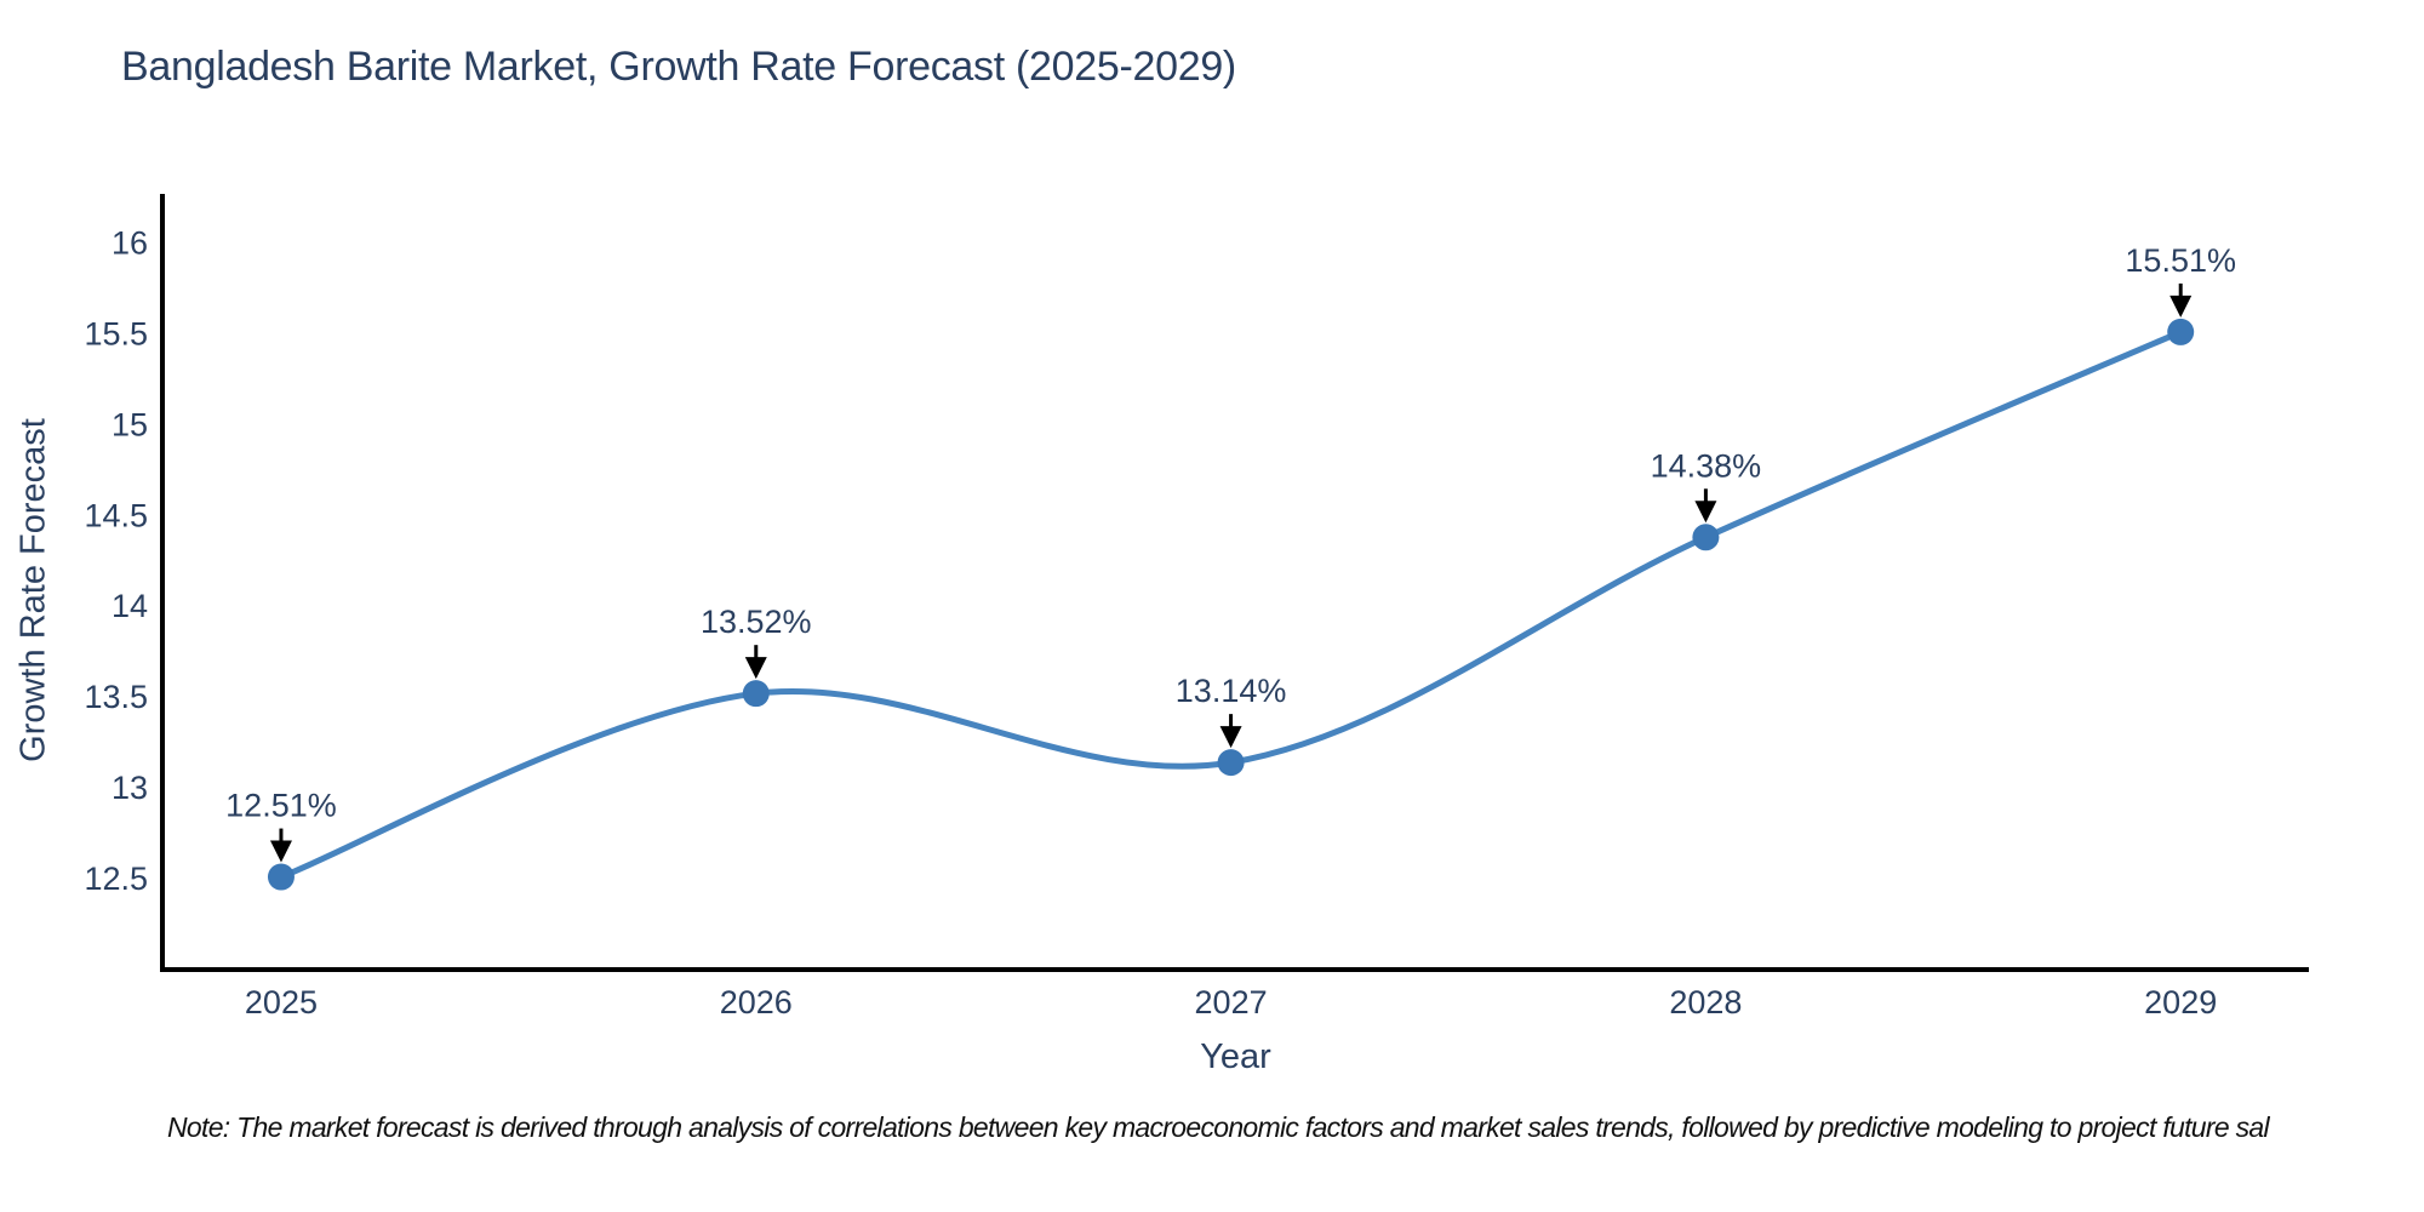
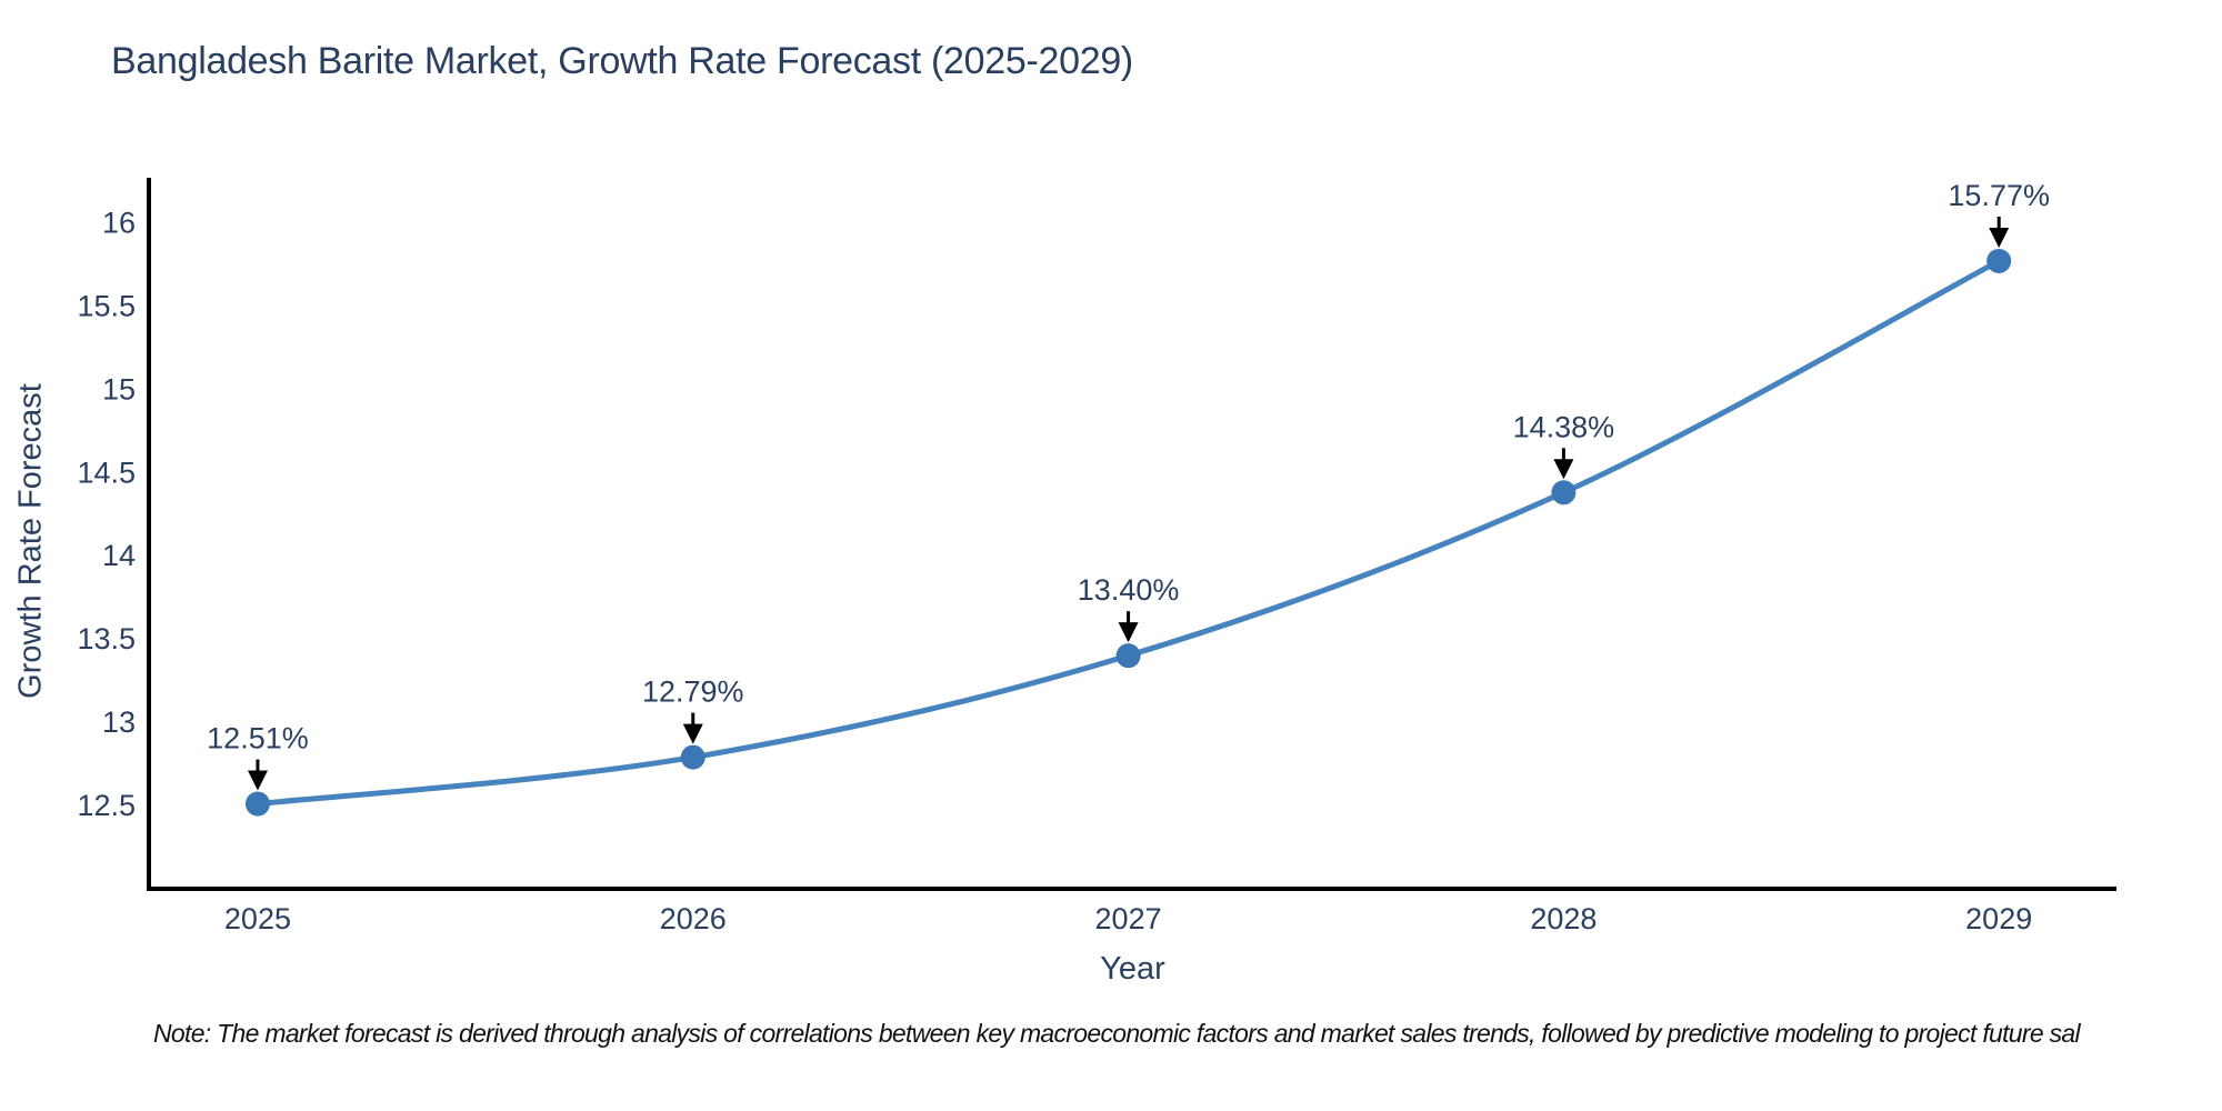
2026: 13.52% -> 12.79%
2027: 13.14% -> 13.40%
2029: 15.51% -> 15.77%
